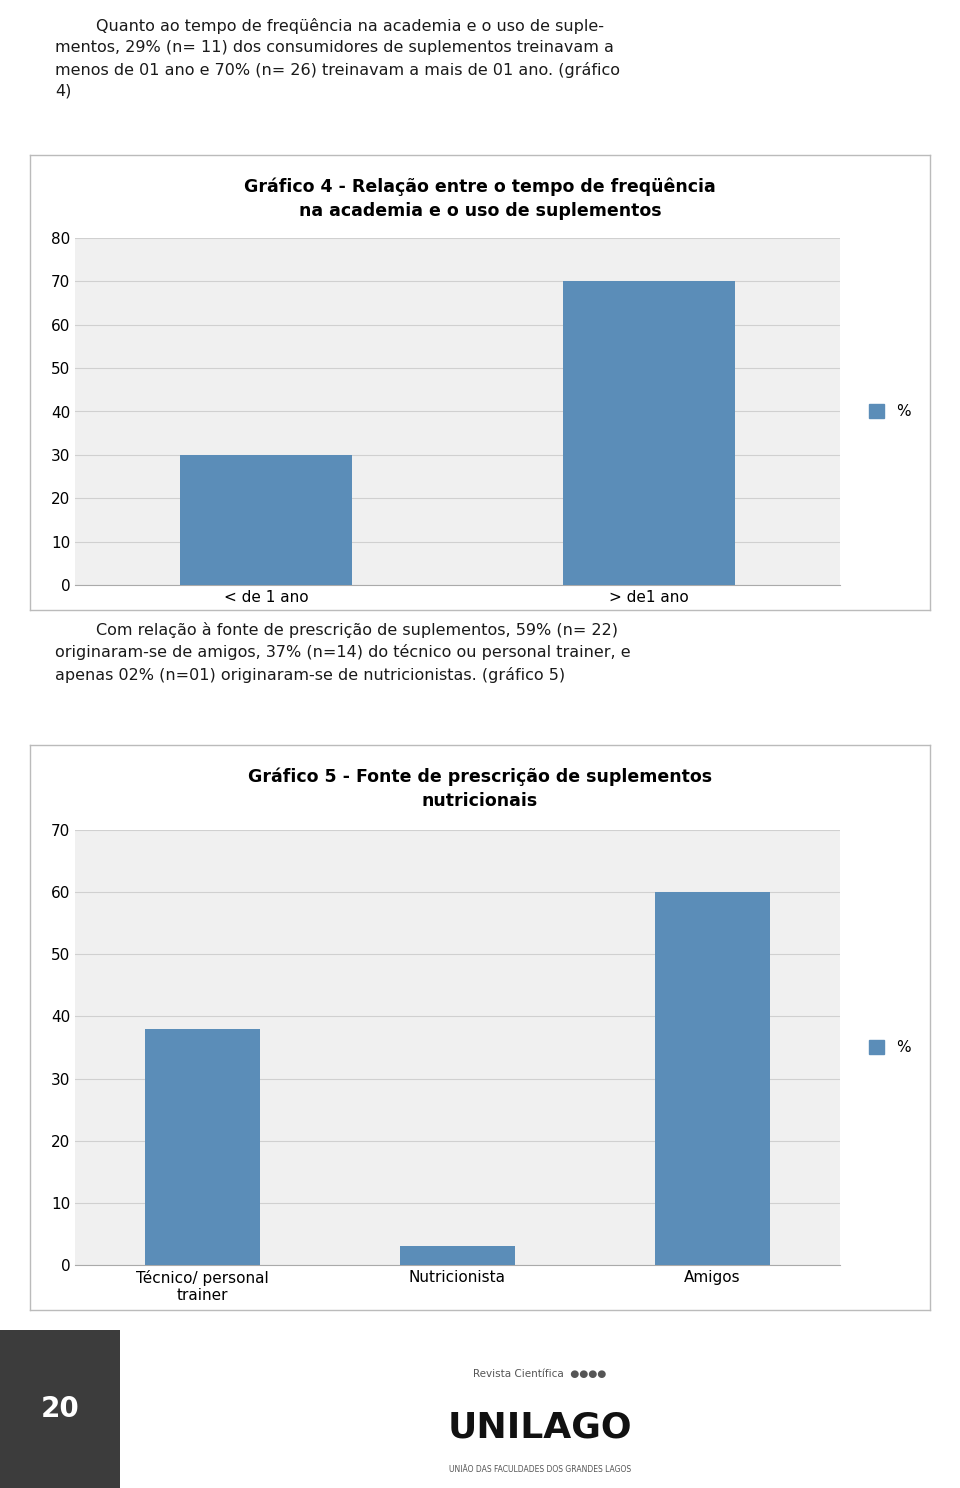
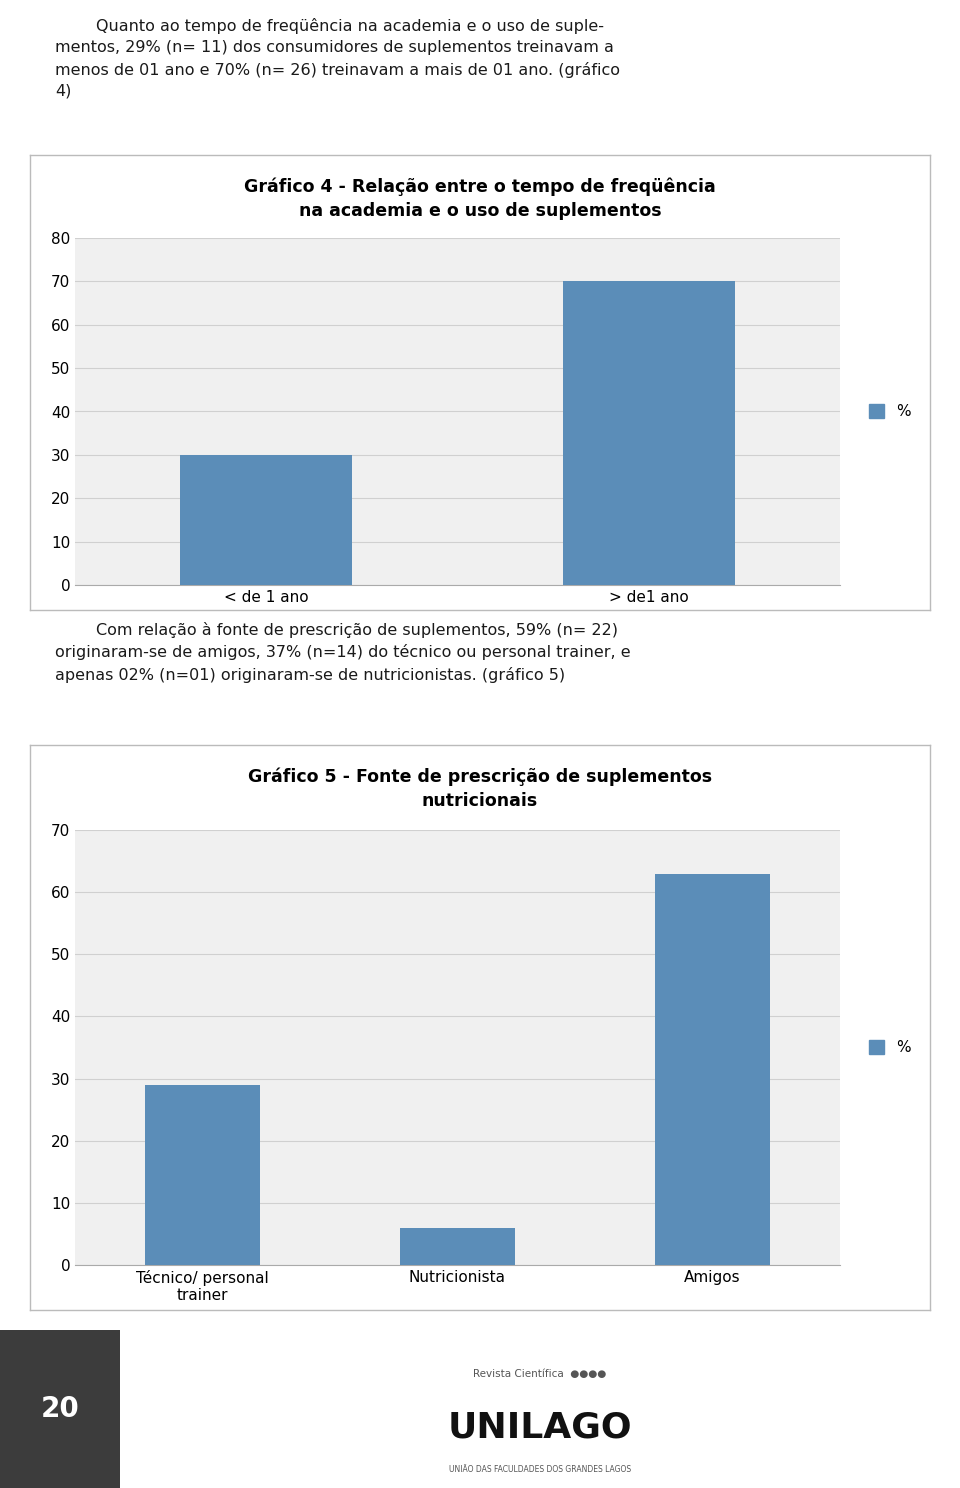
Técnico/ personal trainer: 38 -> 29
Nutricionista: 3 -> 6
Amigos: 60 -> 63
